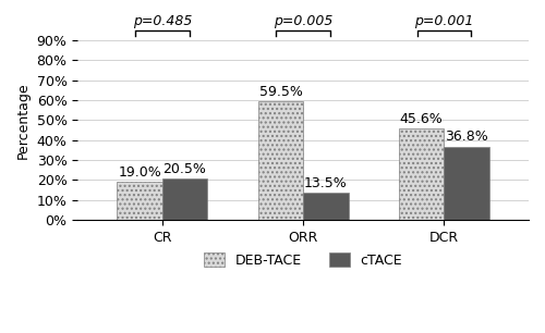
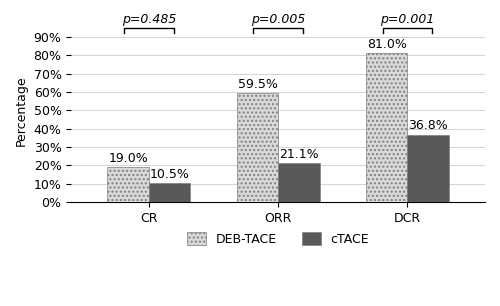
cTACE/CR: 20.5% -> 10.5%
cTACE/ORR: 13.5% -> 21.1%
DEB-TACE/DCR: 45.6% -> 81.0%
